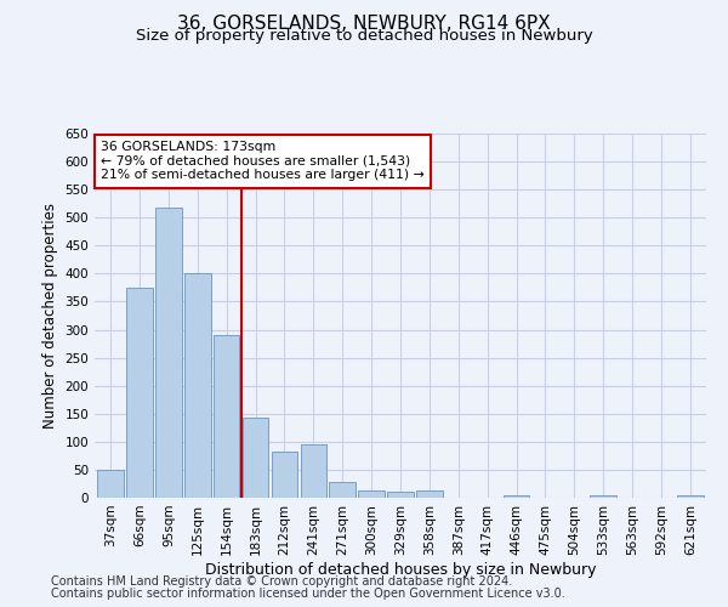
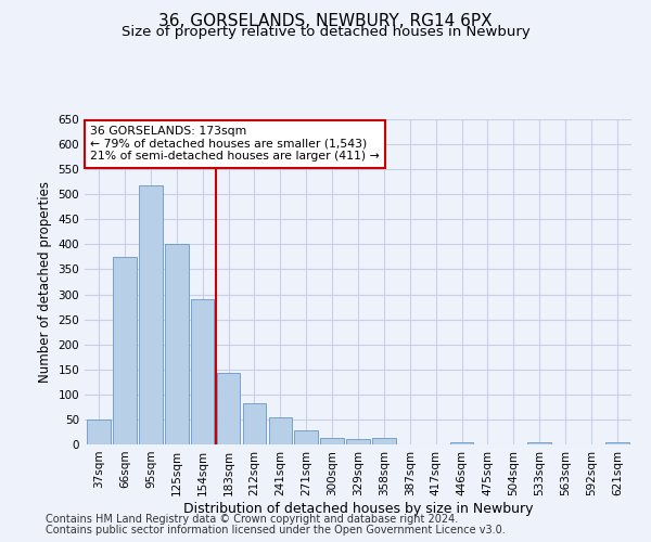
241sqm: 95 -> 55
